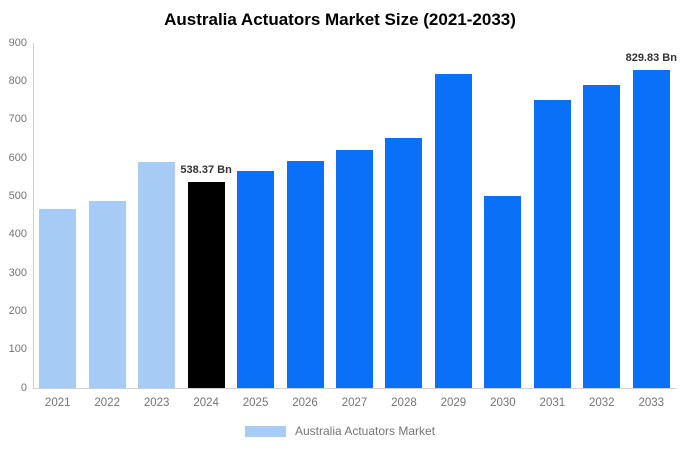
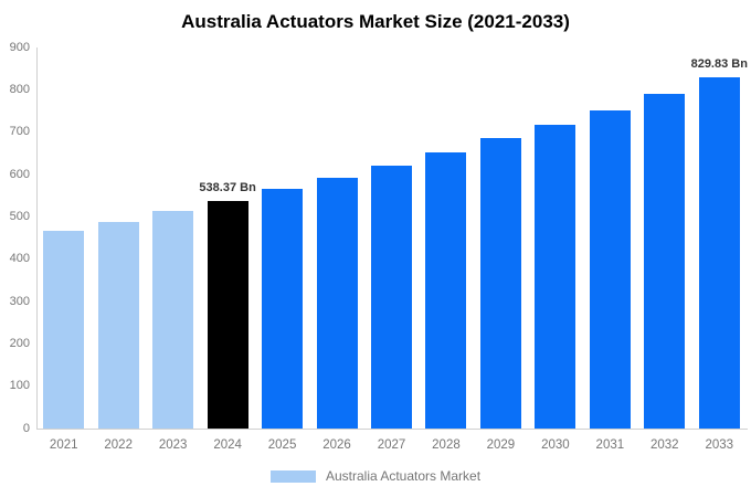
2023: 590 -> 510
2029: 820 -> 680
2030: 500 -> 720
